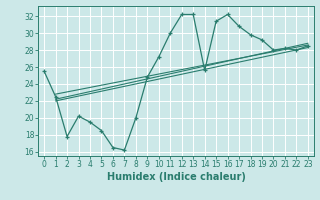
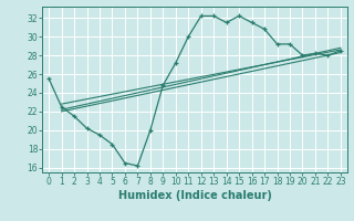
2: 17.8 -> 21.5
14: 25.6 -> 31.5
15: 31.4 -> 32.2
16: 32.2 -> 31.5
18: 29.8 -> 29.2
